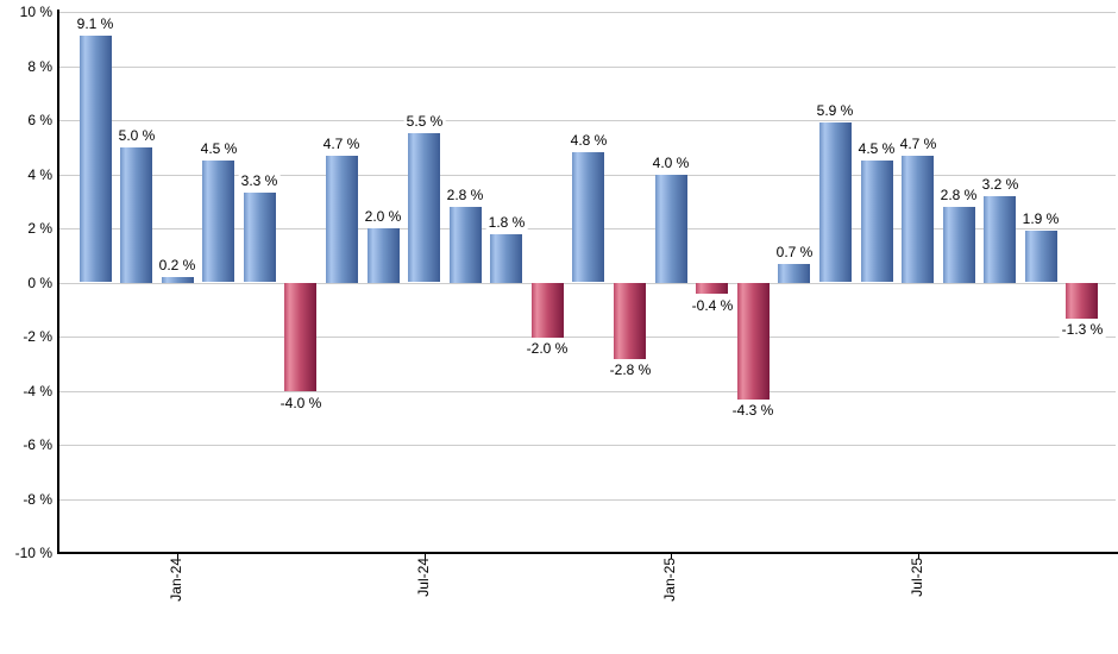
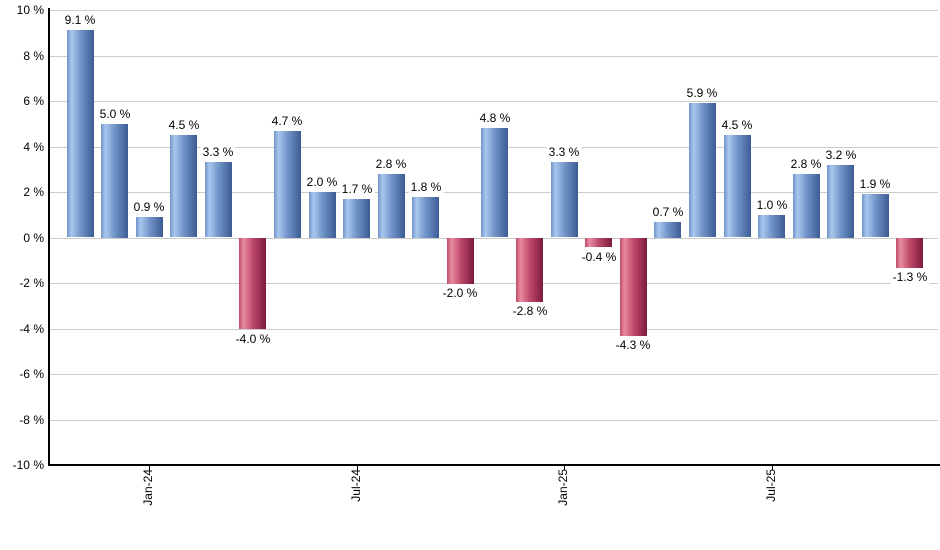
Jan-24: 0.2 -> 0.9
Jul-24: 5.5 -> 1.7
Jan-25: 4.0 -> 3.3
Jul-25: 4.7 -> 1.0
